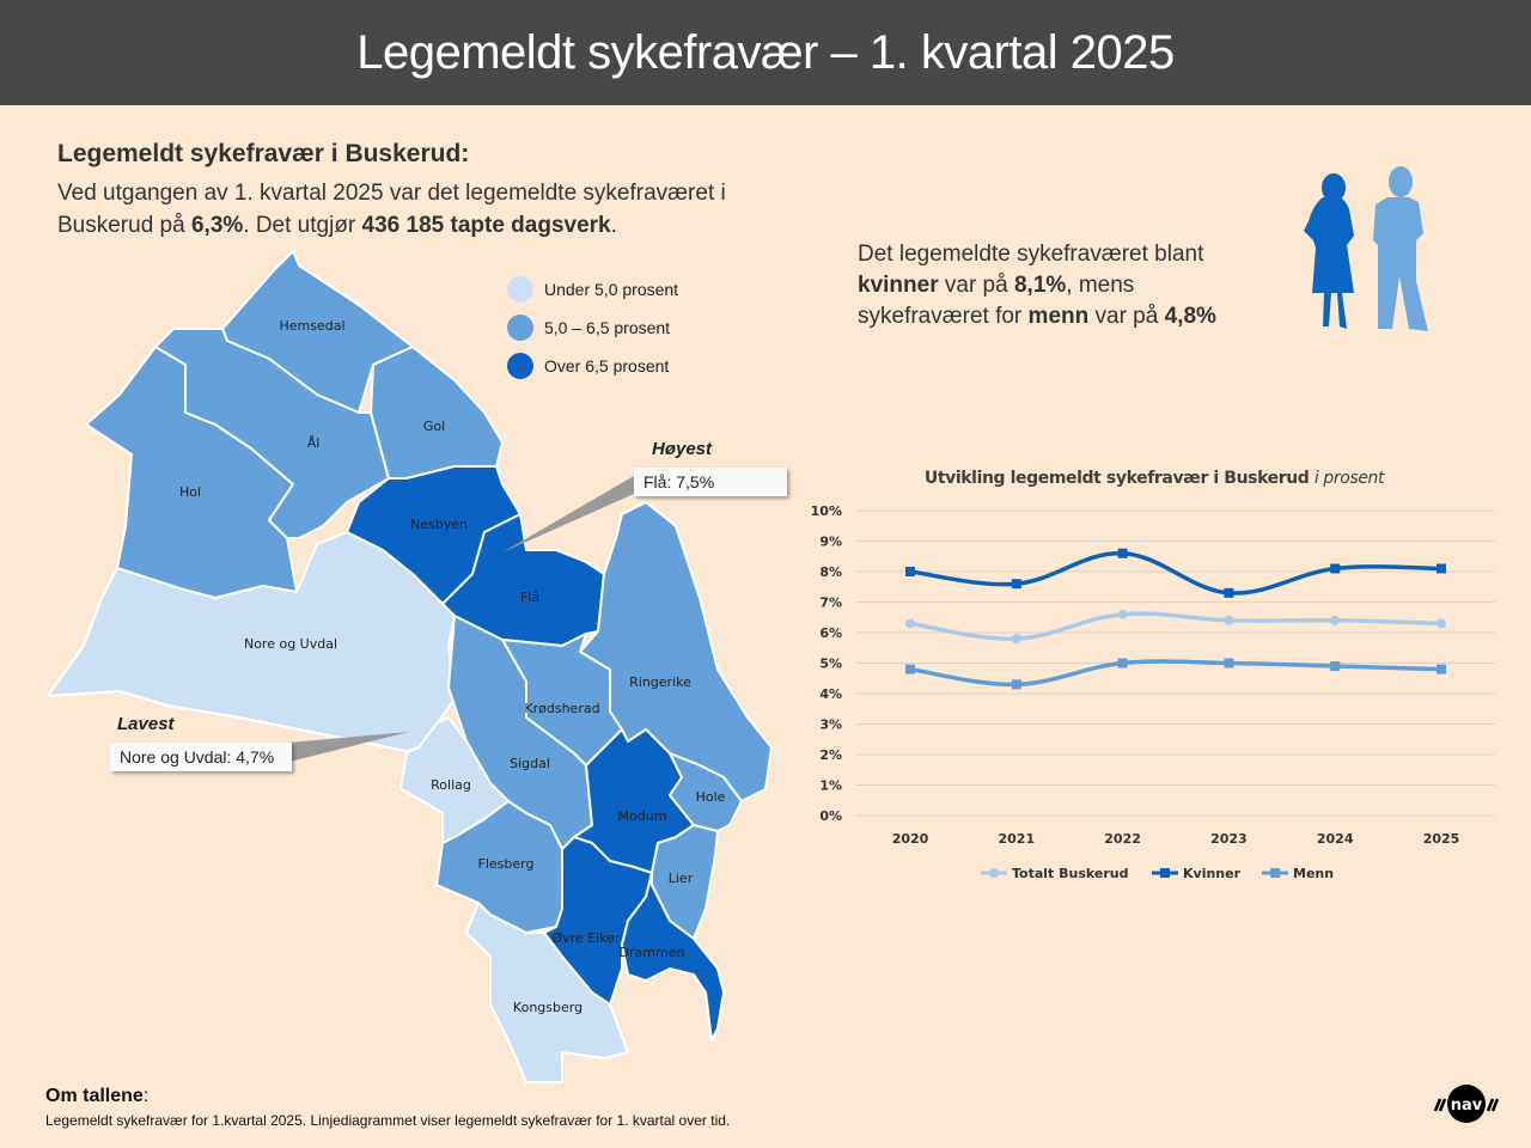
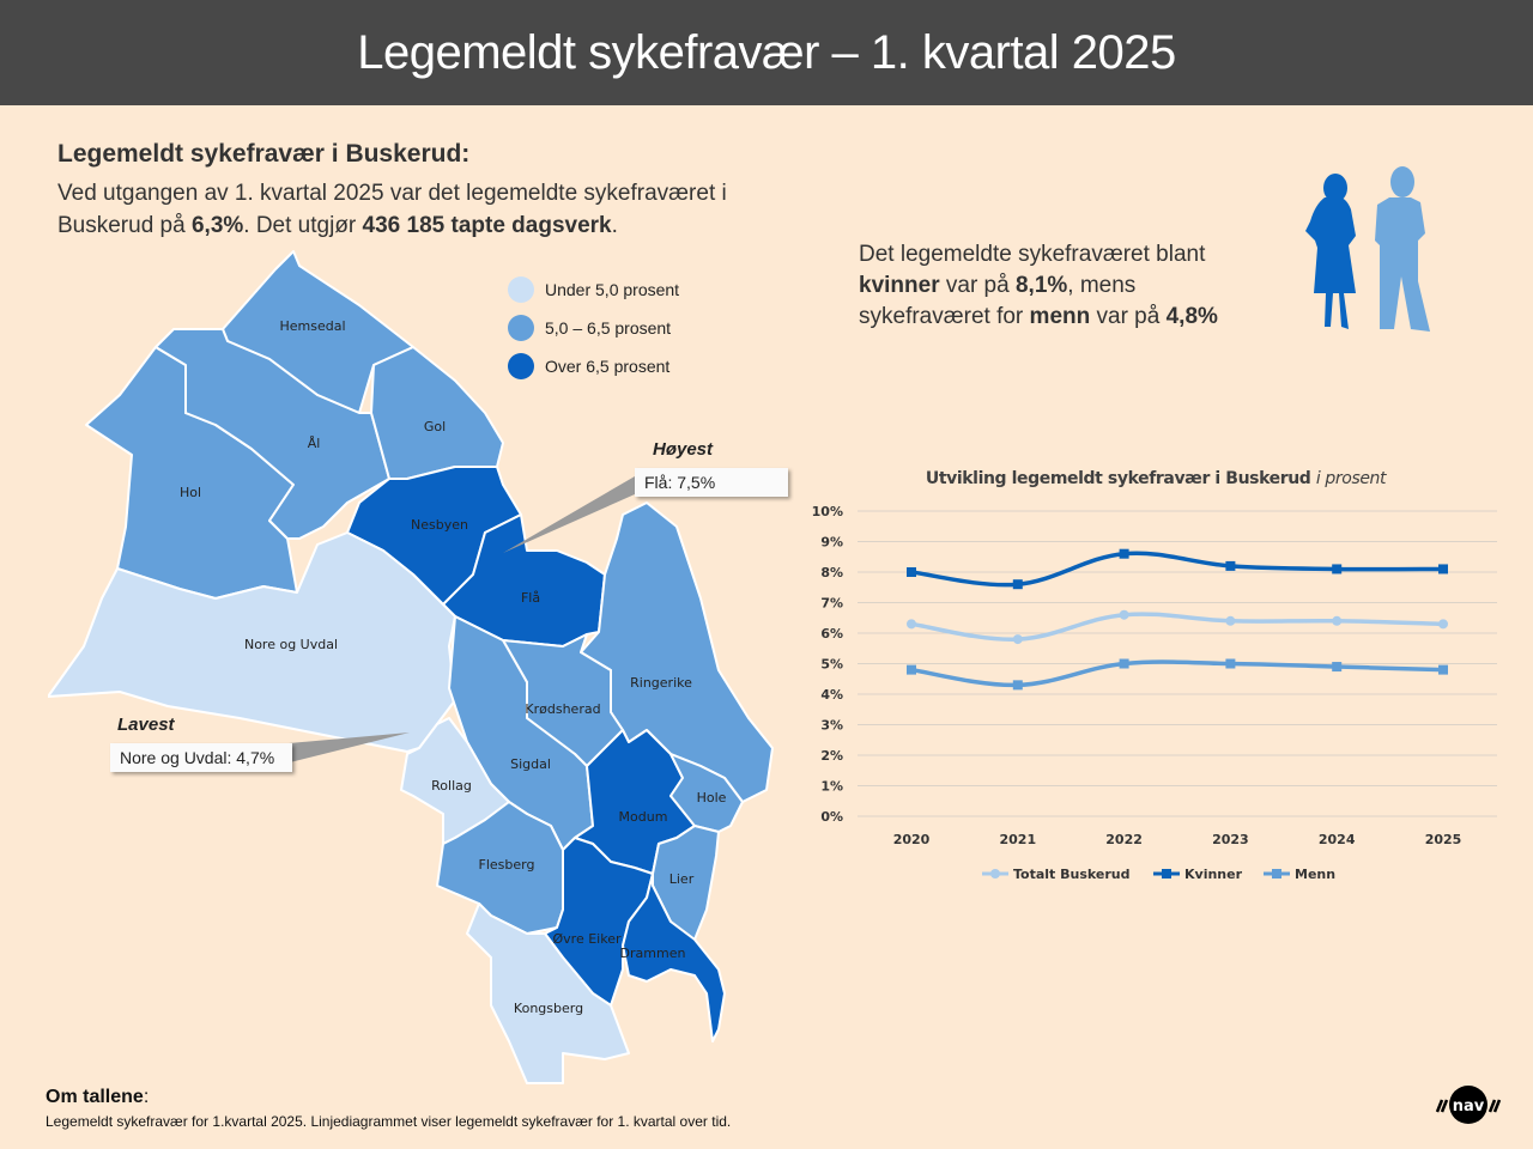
Kvinner/2023: 7.3% -> 8.2%
